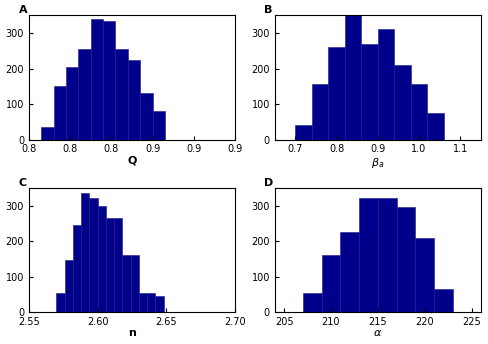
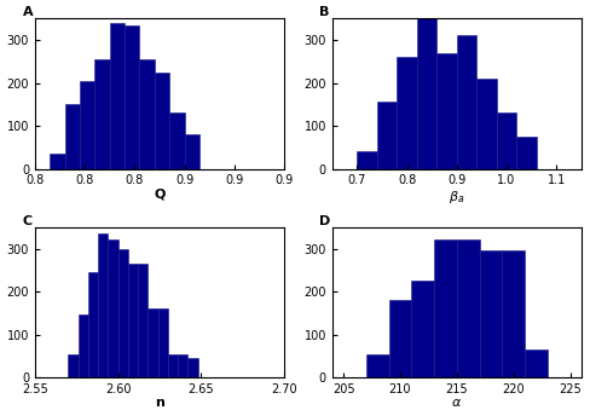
1.0: 155 -> 130
210: 160 -> 180
220: 210 -> 295
